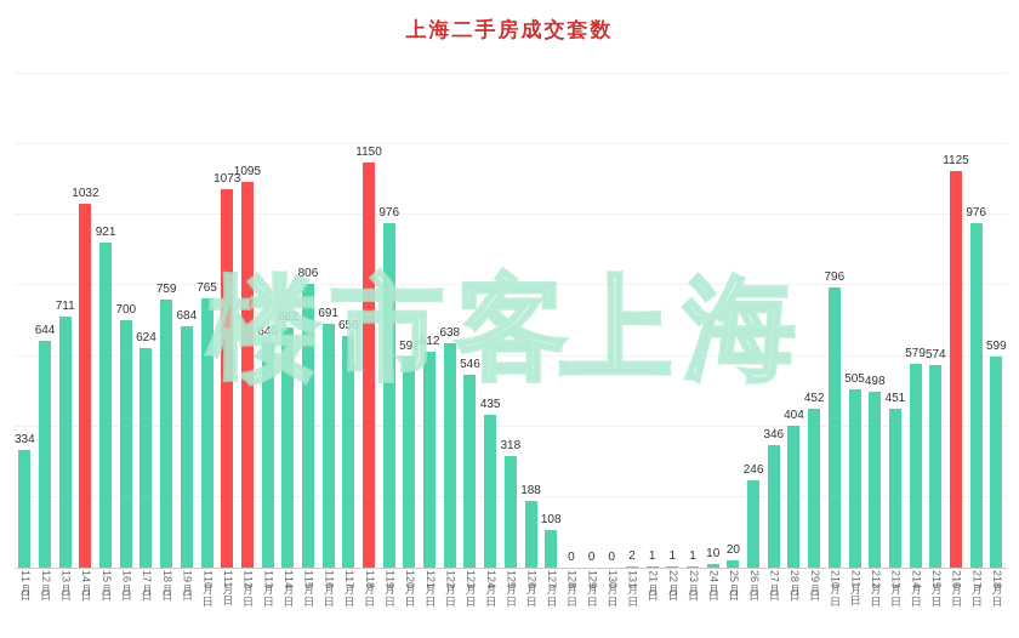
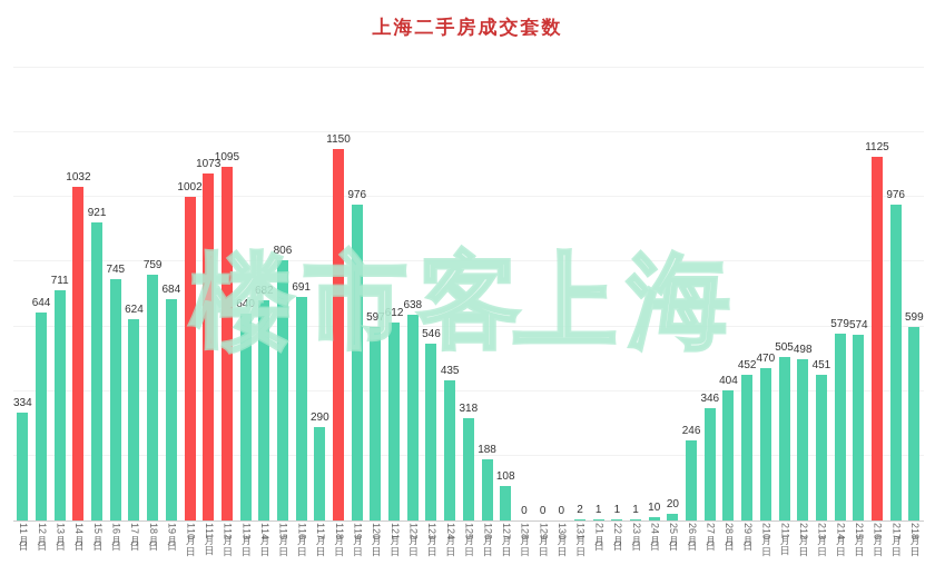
1月6日: 700 -> 745
1月10日: 765 -> 1002
1月17日: 656 -> 290
2月10日: 796 -> 470
